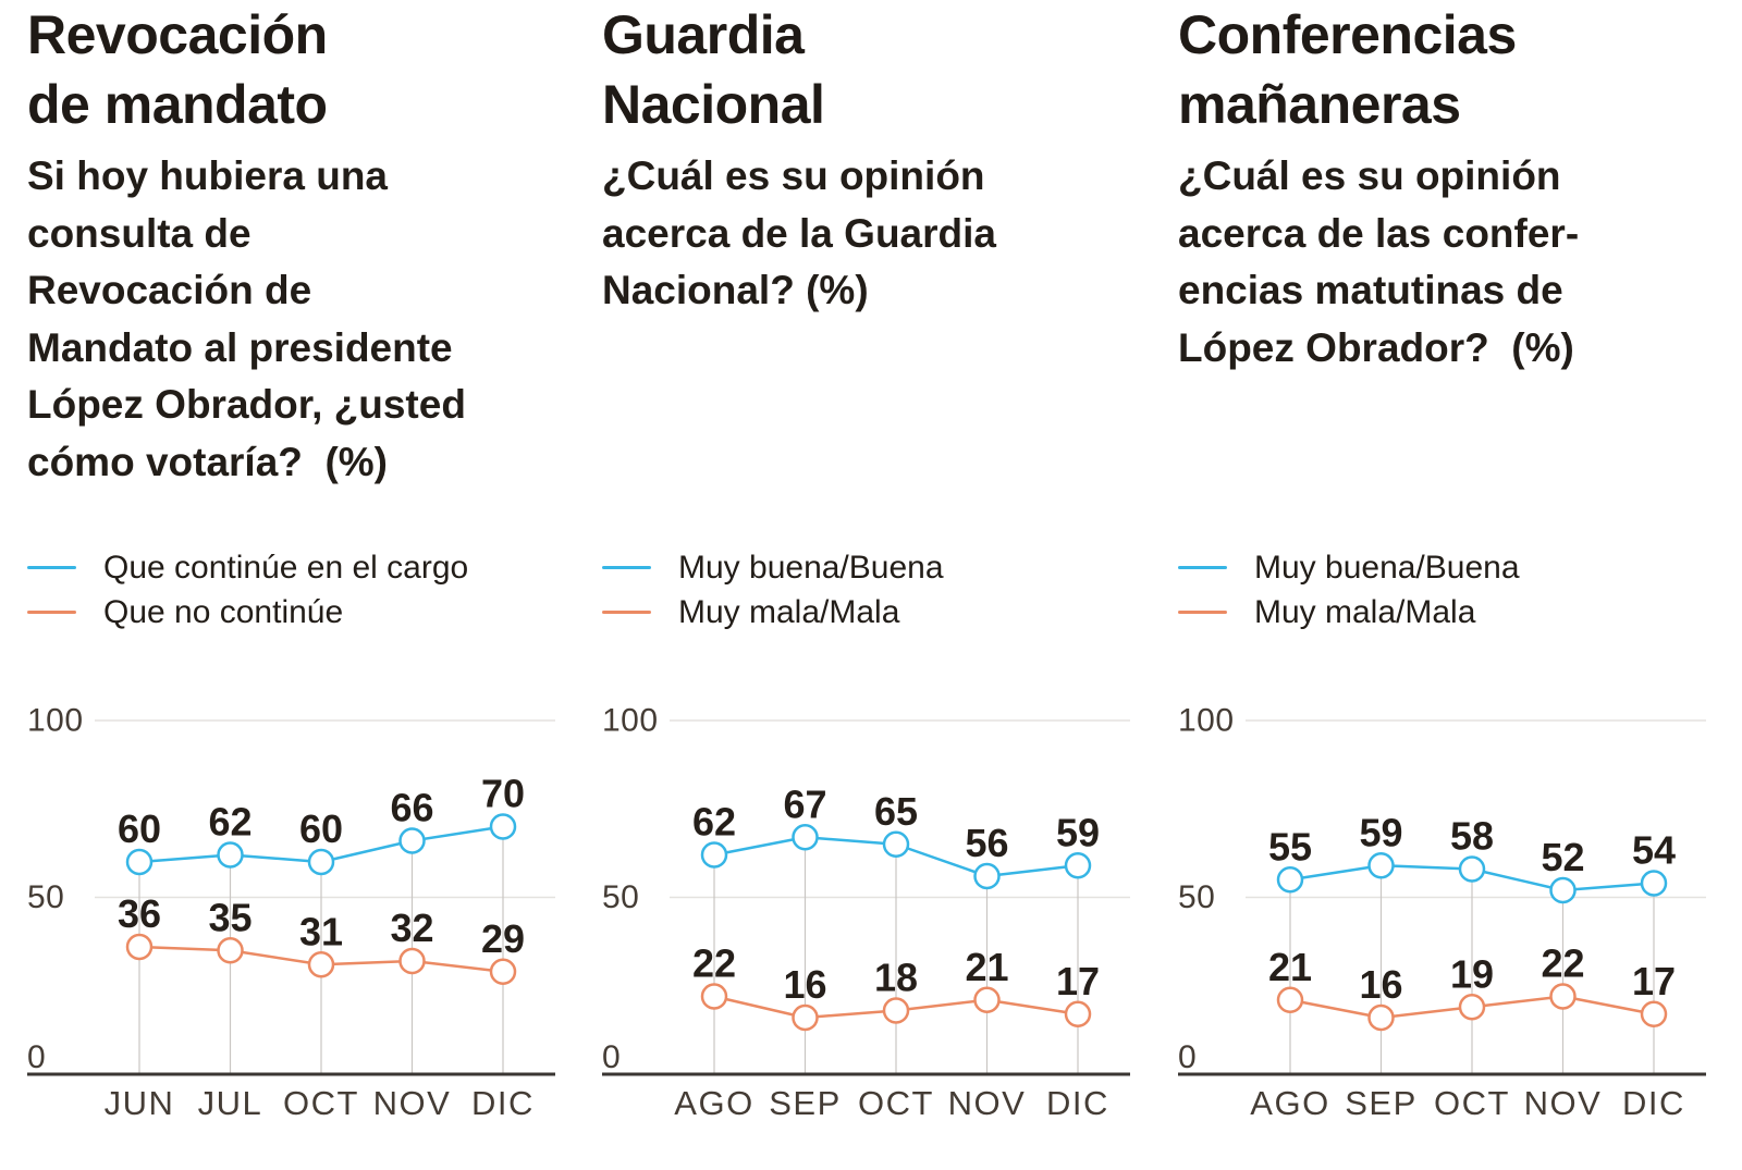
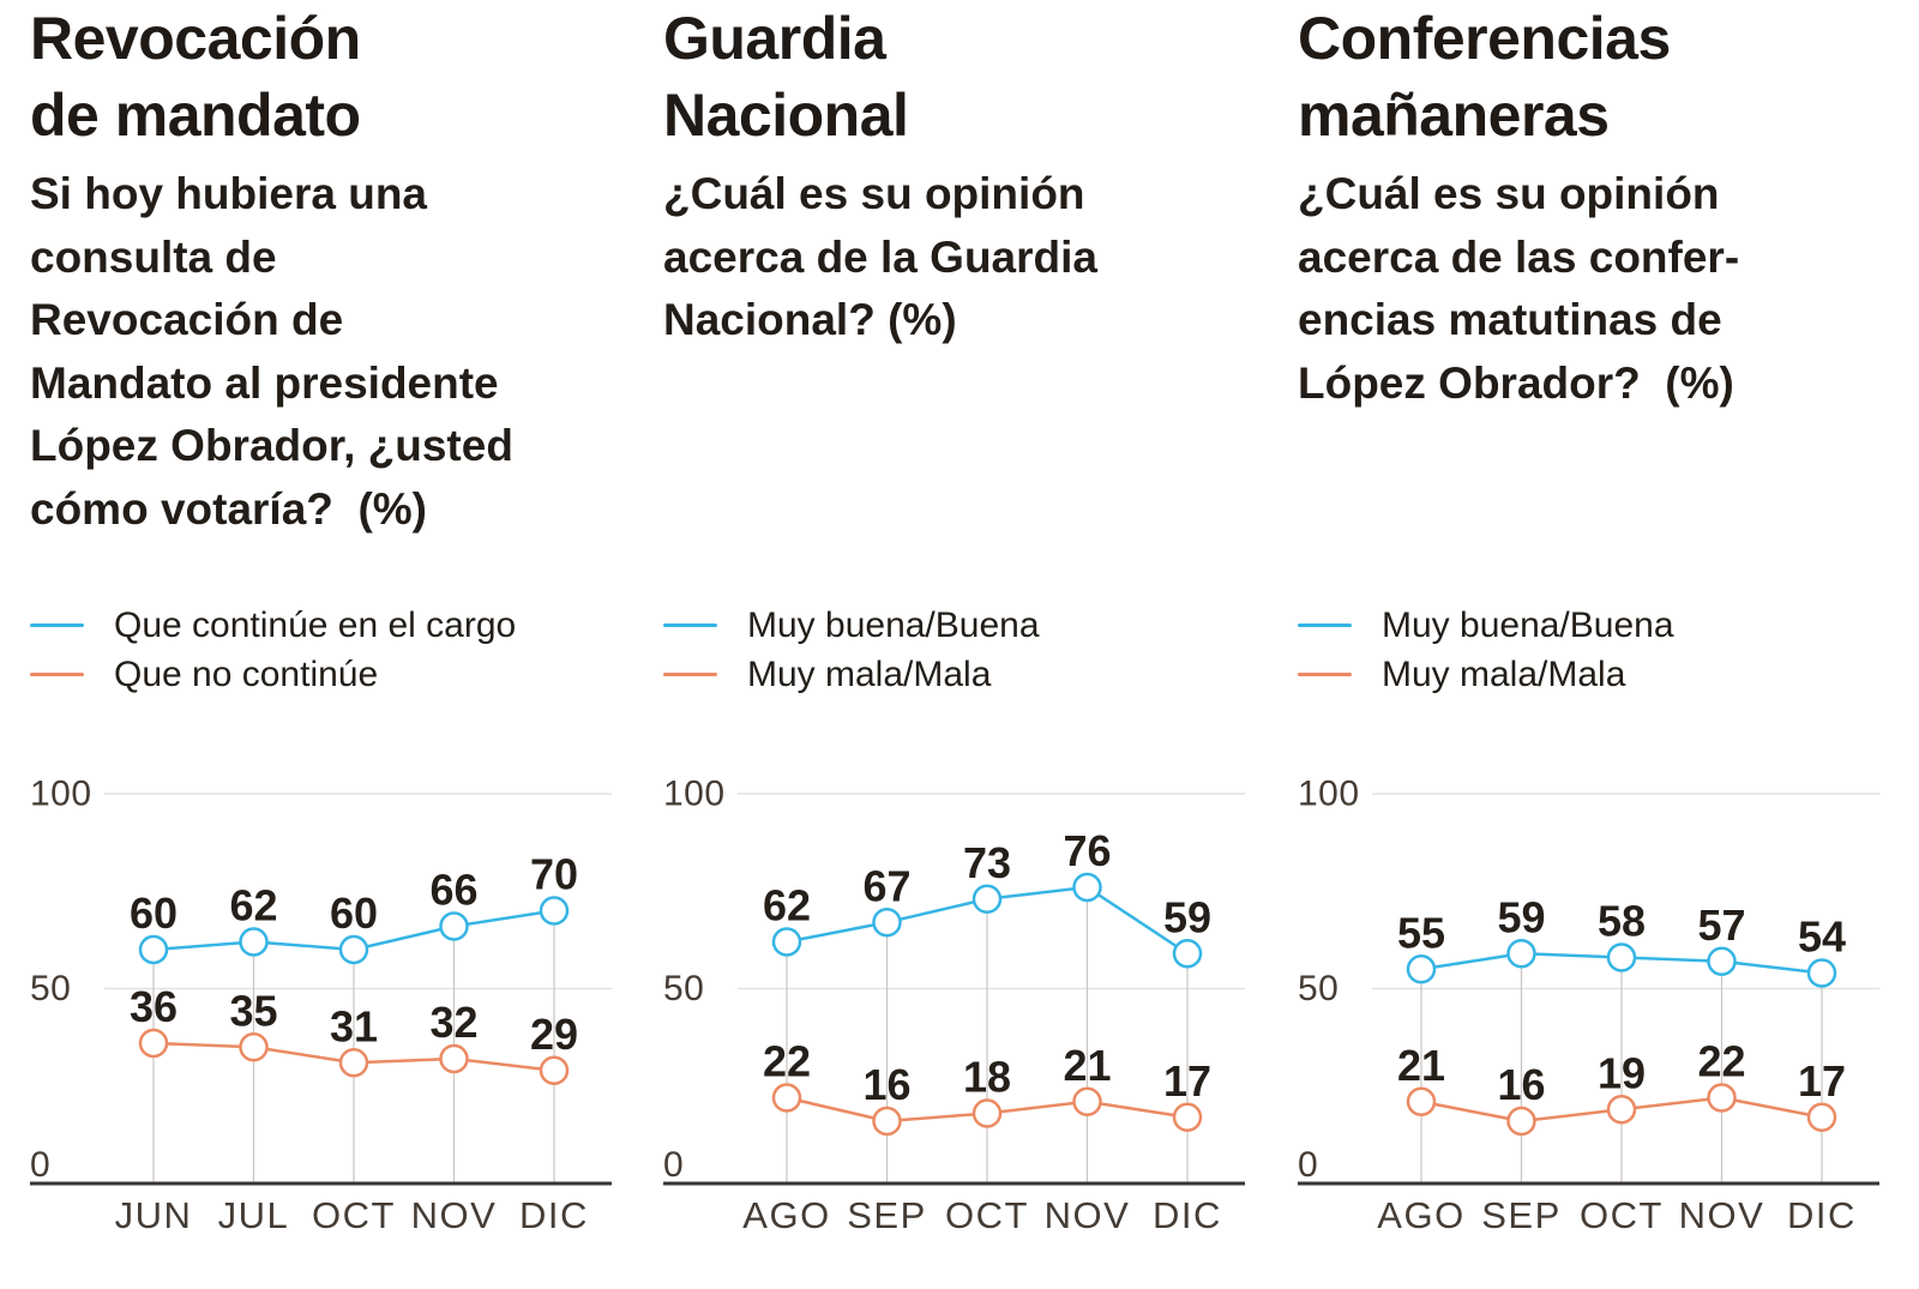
Guardia Nacional/Muy buena/Buena/OCT: 65 -> 73
Guardia Nacional/Muy buena/Buena/NOV: 56 -> 76
Conferencias mañaneras/Muy buena/Buena/NOV: 52 -> 57
